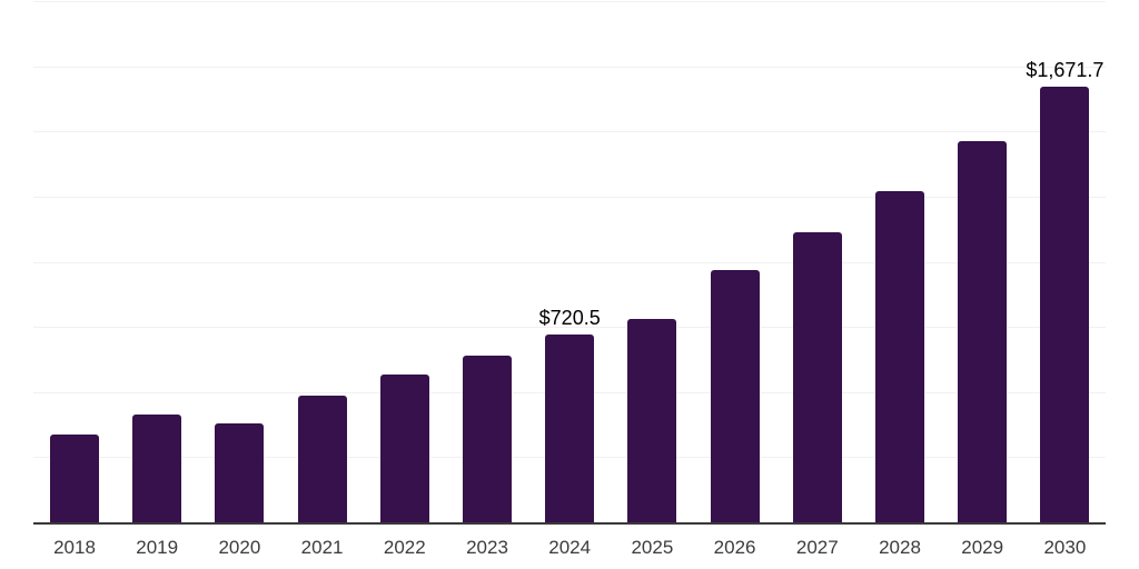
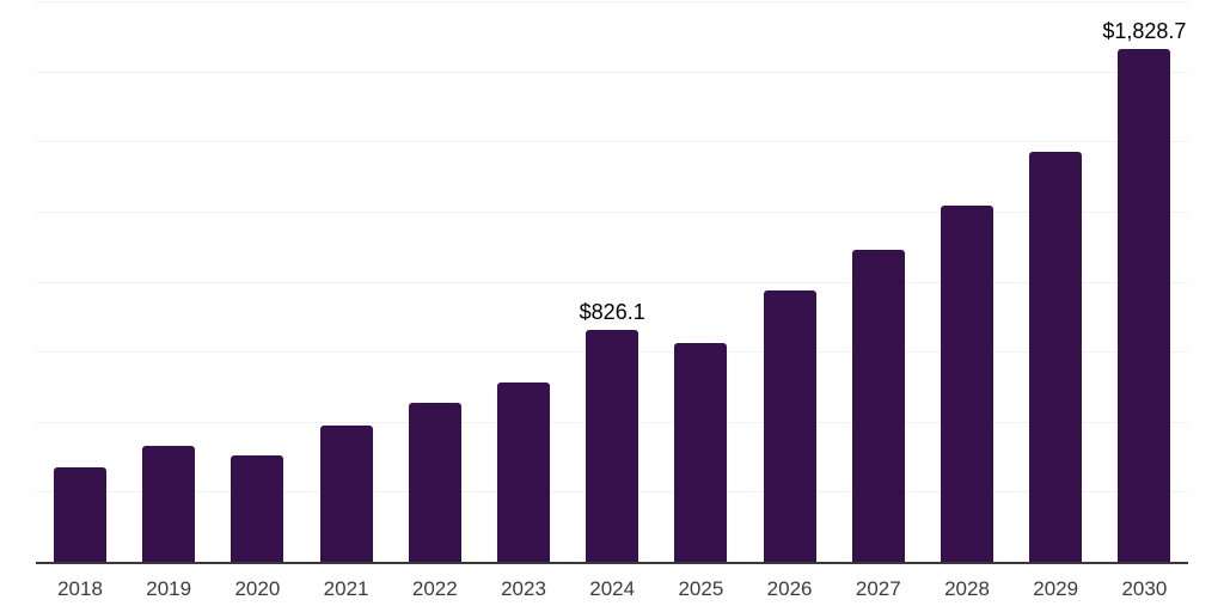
2024: $720.5 -> $826.1
2030: $1,671.7 -> $1,828.7
